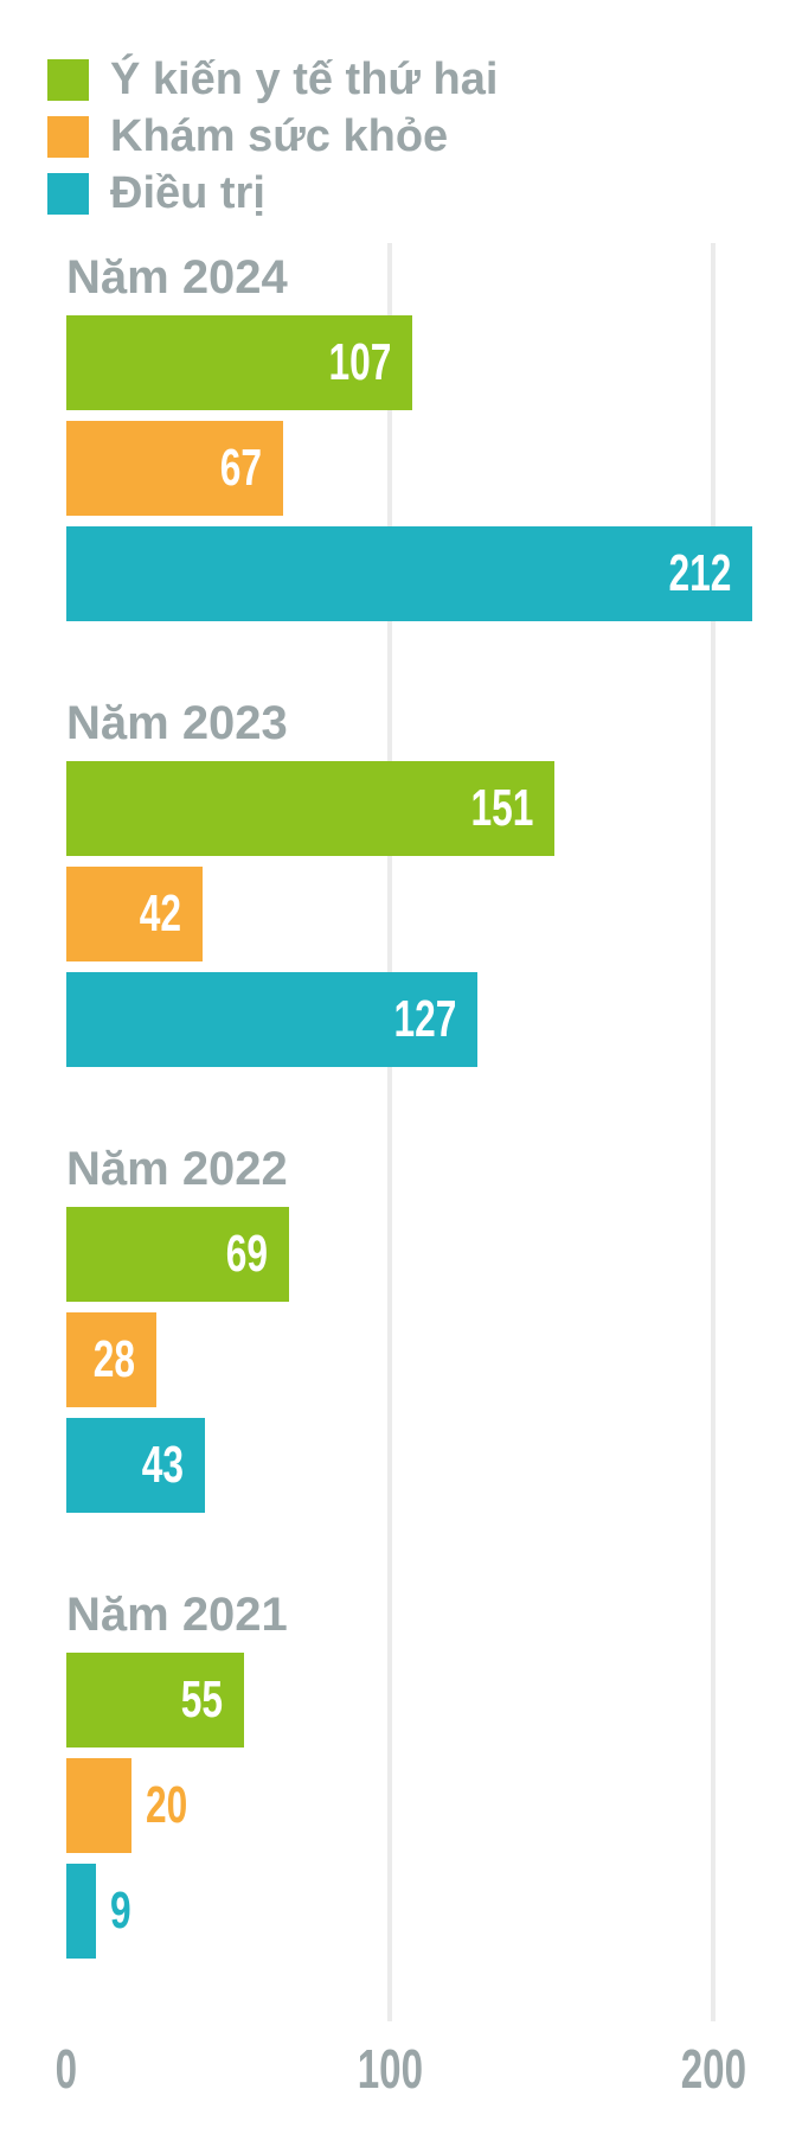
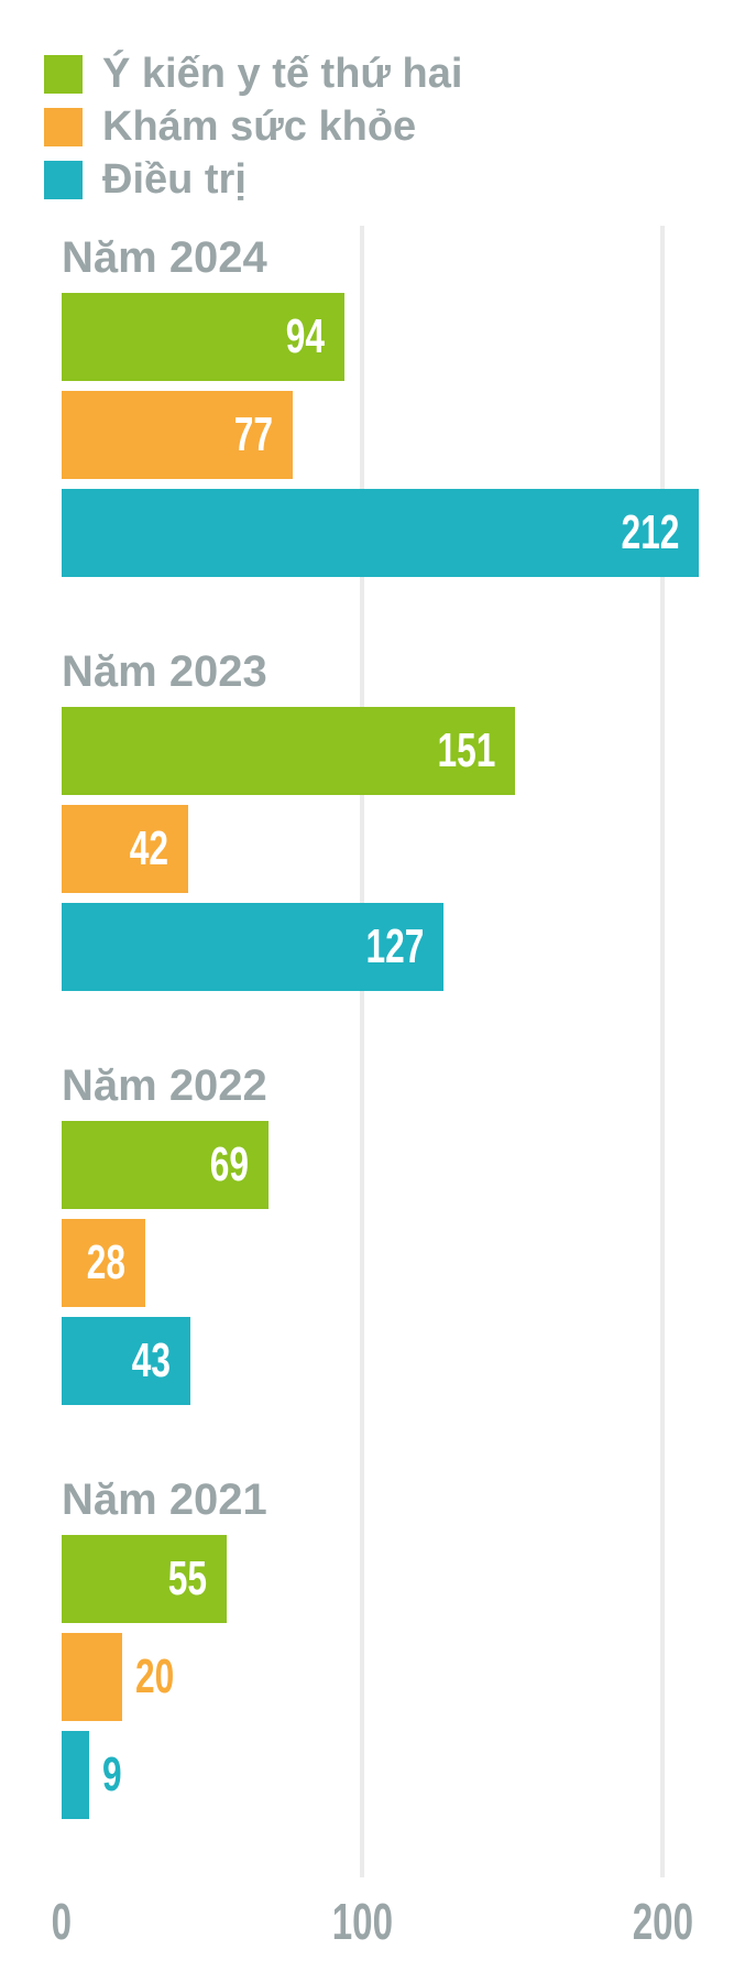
Ý kiến y tế thứ hai/Năm 2024: 107 -> 94
Khám sức khỏe/Năm 2024: 67 -> 77
